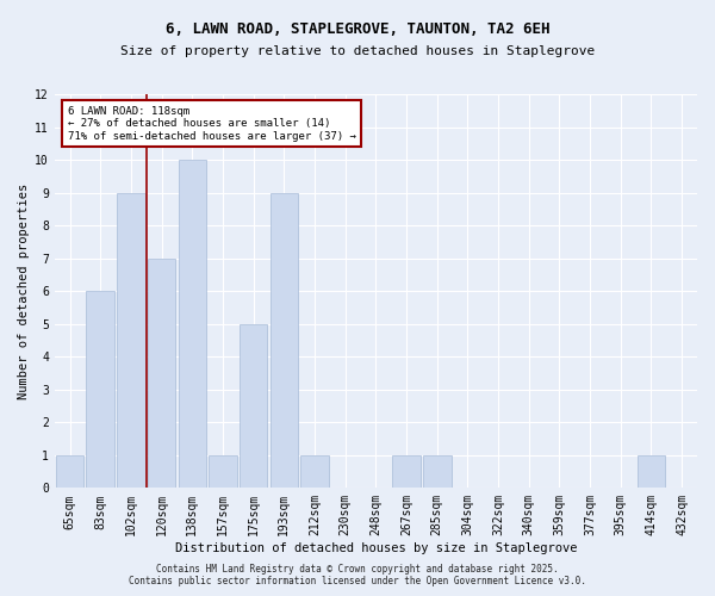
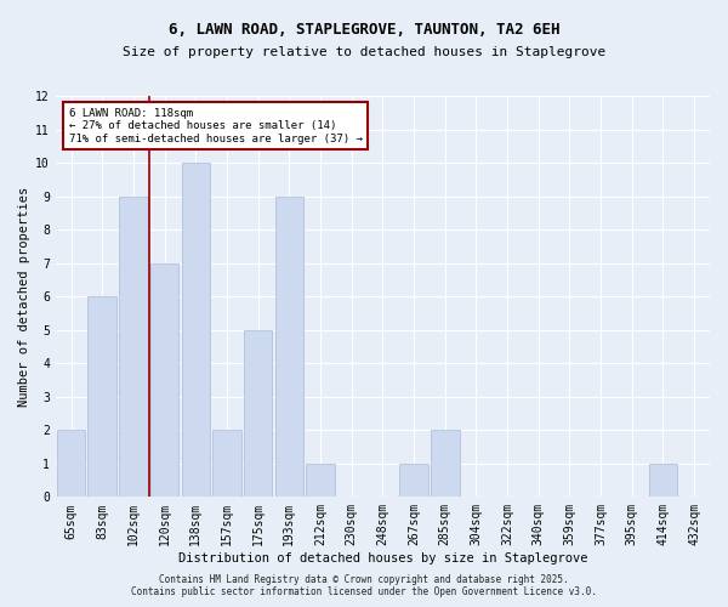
65sqm: 1 -> 2
157sqm: 1 -> 2
285sqm: 1 -> 2
